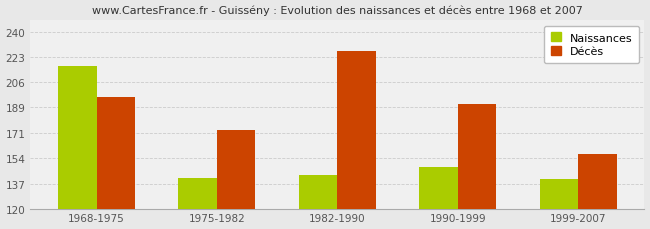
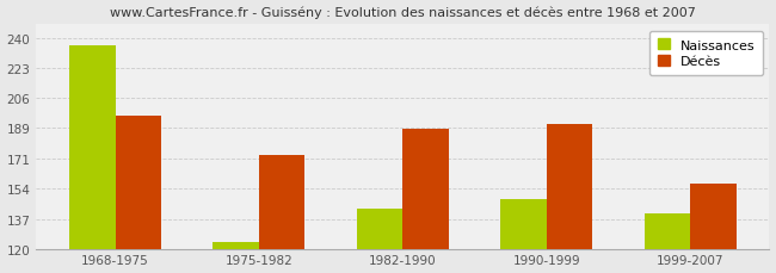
Naissances/1968-1975: 217 -> 236
Naissances/1975-1982: 141 -> 124
Décès/1982-1990: 227 -> 188
